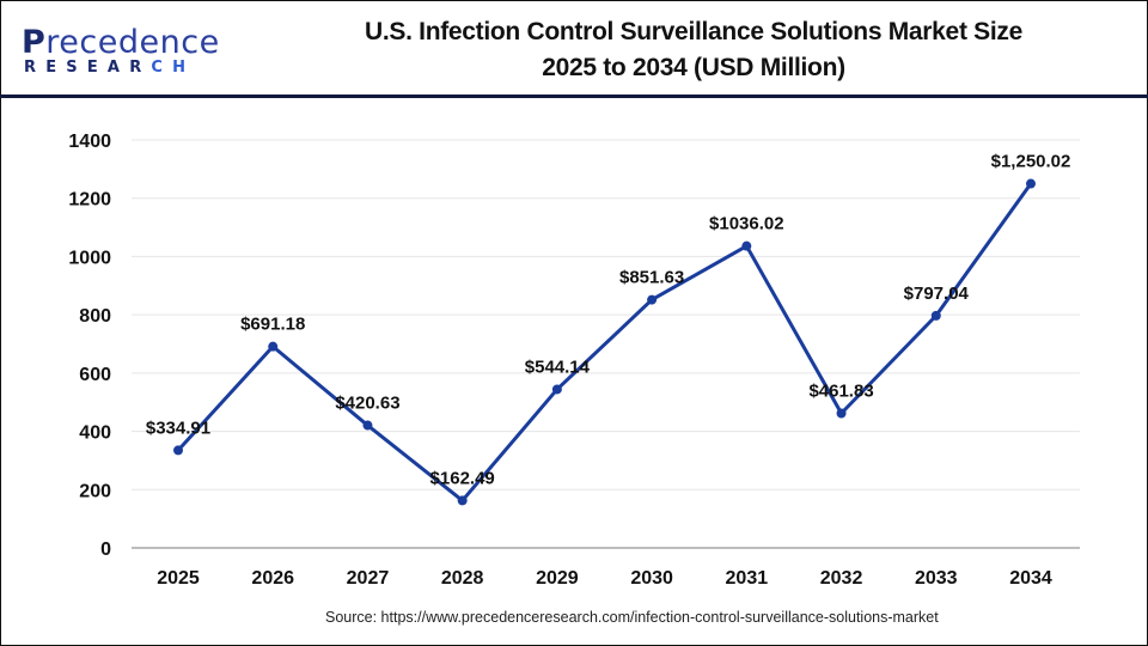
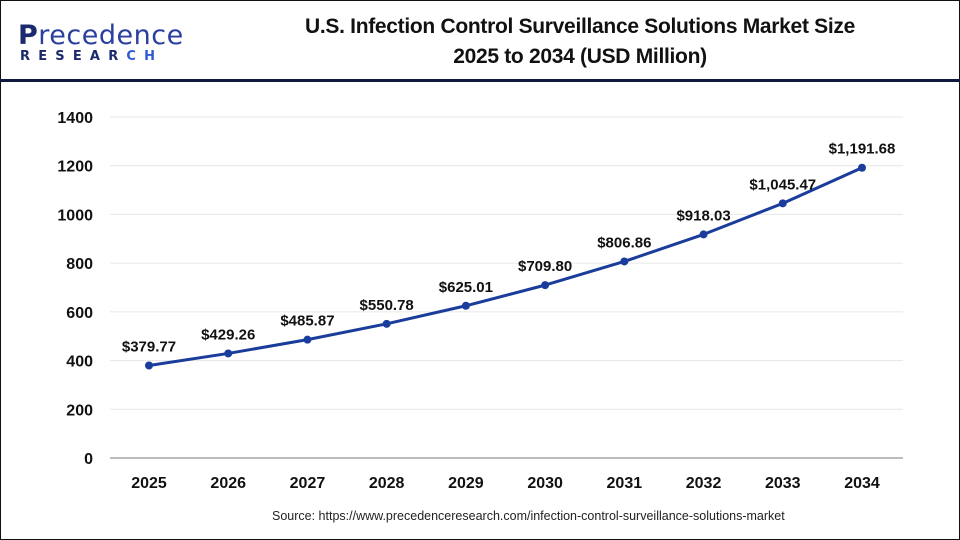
2025: $334.91 -> $379.77
2026: $691.18 -> $429.26
2027: $420.63 -> $485.87
2028: $162.49 -> $550.78
2029: $544.14 -> $625.01
2030: $851.63 -> $709.80
2031: $1036.02 -> $806.86
2032: $461.83 -> $918.03
2033: $797.04 -> $1,045.47
2034: $1,250.02 -> $1,191.68
